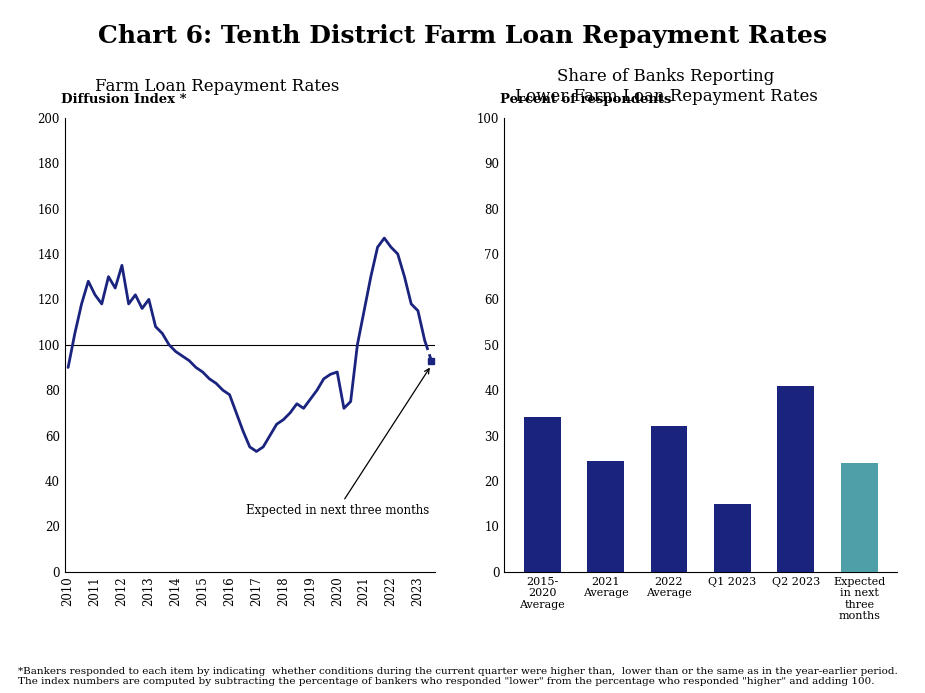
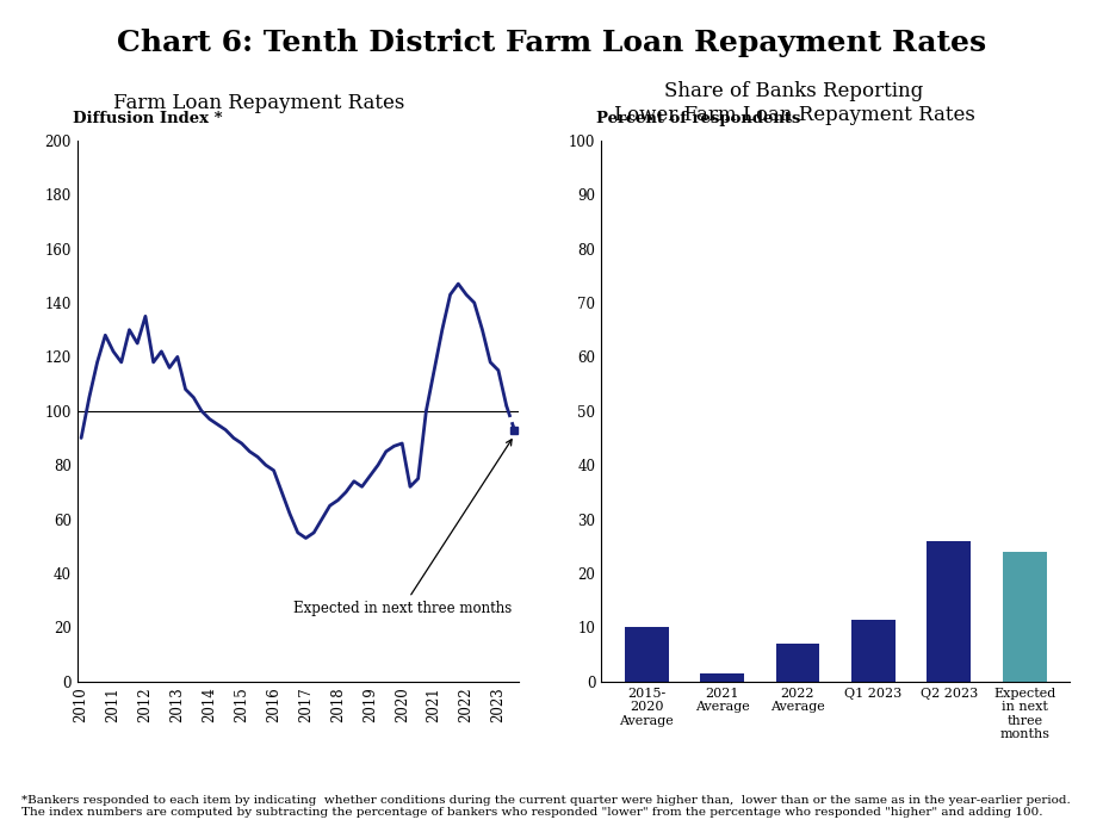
2015- 2020 Average: 34.0 -> 10.0
2021 Average: 24.5 -> 1.5
2022 Average: 32.0 -> 7.0
Q1 2023: 15.0 -> 11.5
Q2 2023: 41.0 -> 26.0
